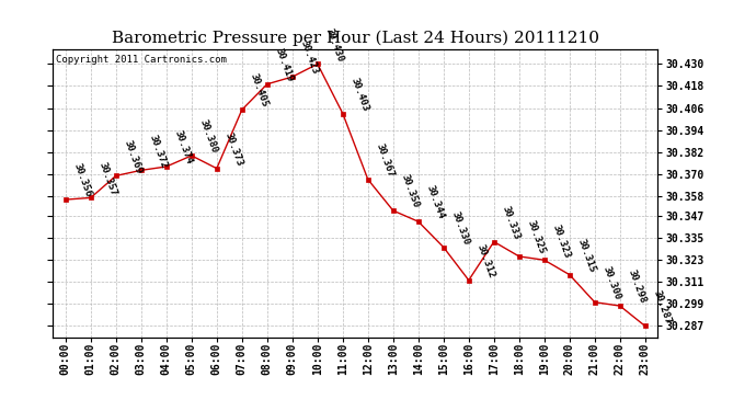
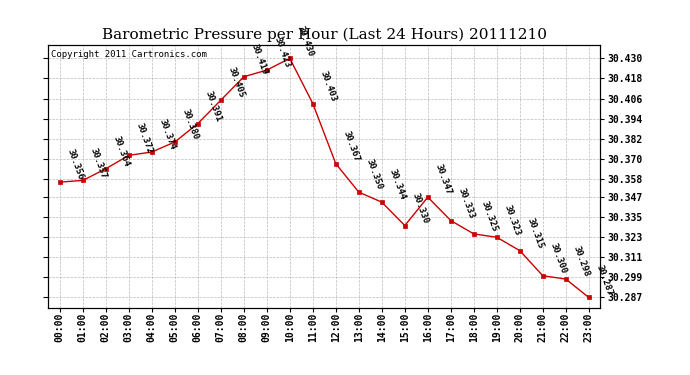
02:00: 30.369 -> 30.364
06:00: 30.373 -> 30.391
16:00: 30.312 -> 30.347
